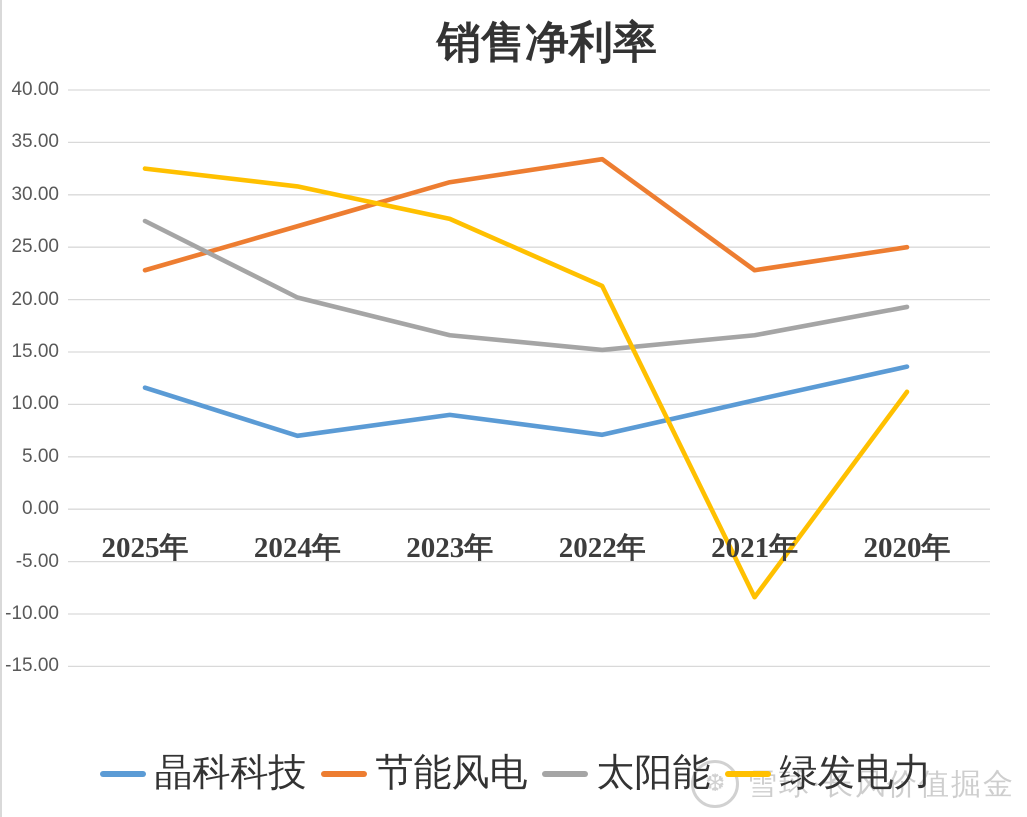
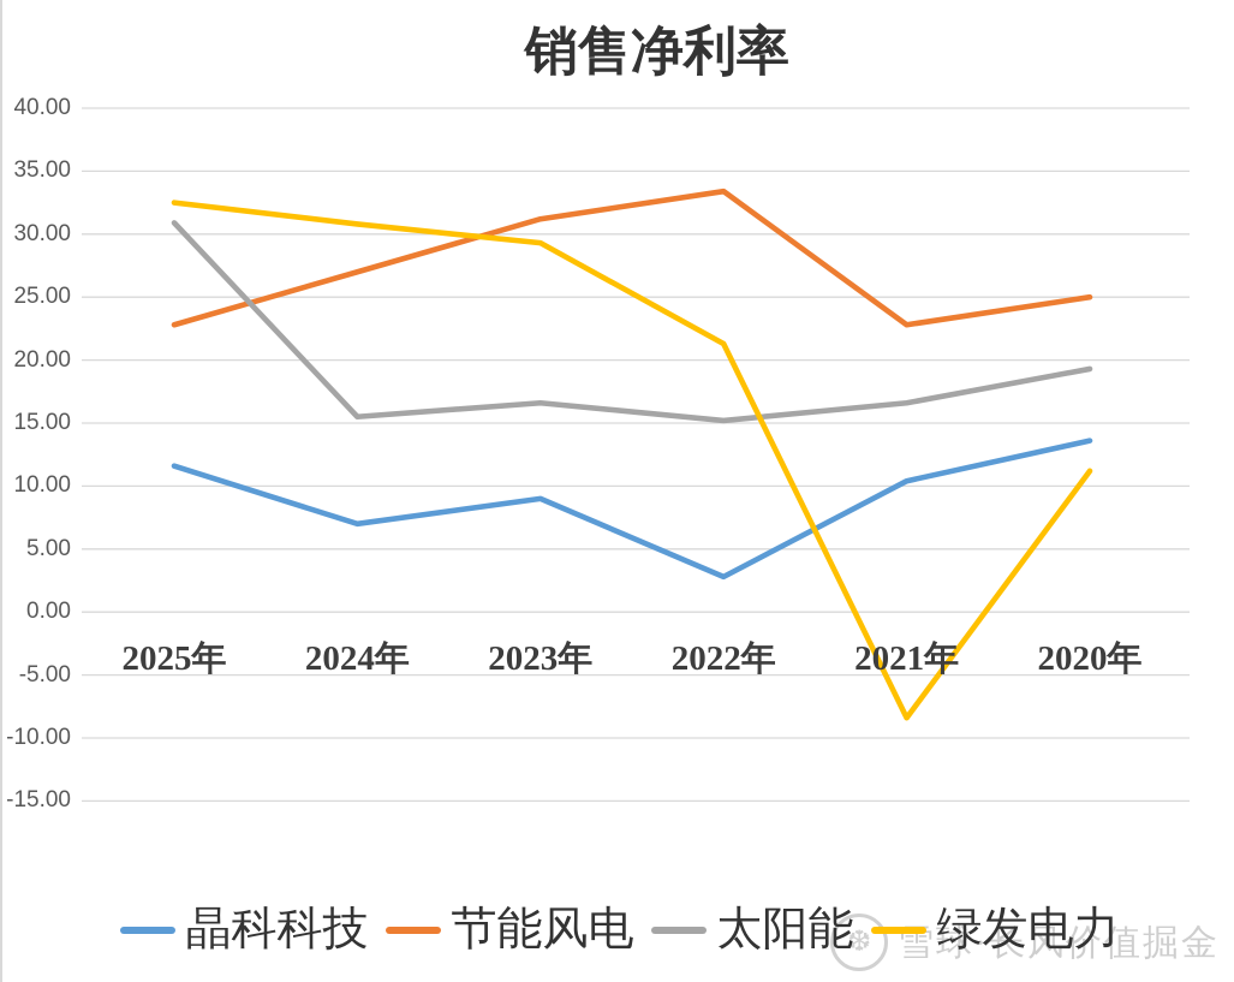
太阳能/2025年: 27.5 -> 30.9
太阳能/2024年: 20.2 -> 15.5
绿发电力/2023年: 27.7 -> 29.3
晶科科技/2022年: 7.1 -> 2.8
